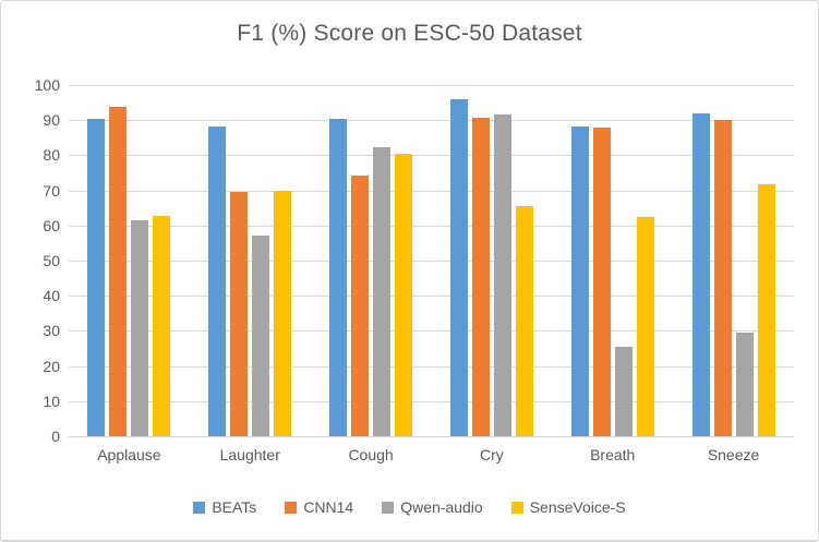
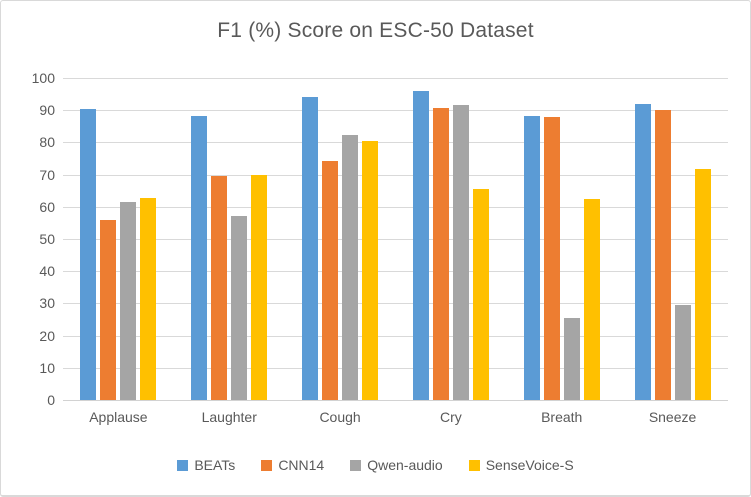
CNN14/Applause: 94 -> 56
BEATs/Cough: 90 -> 94
